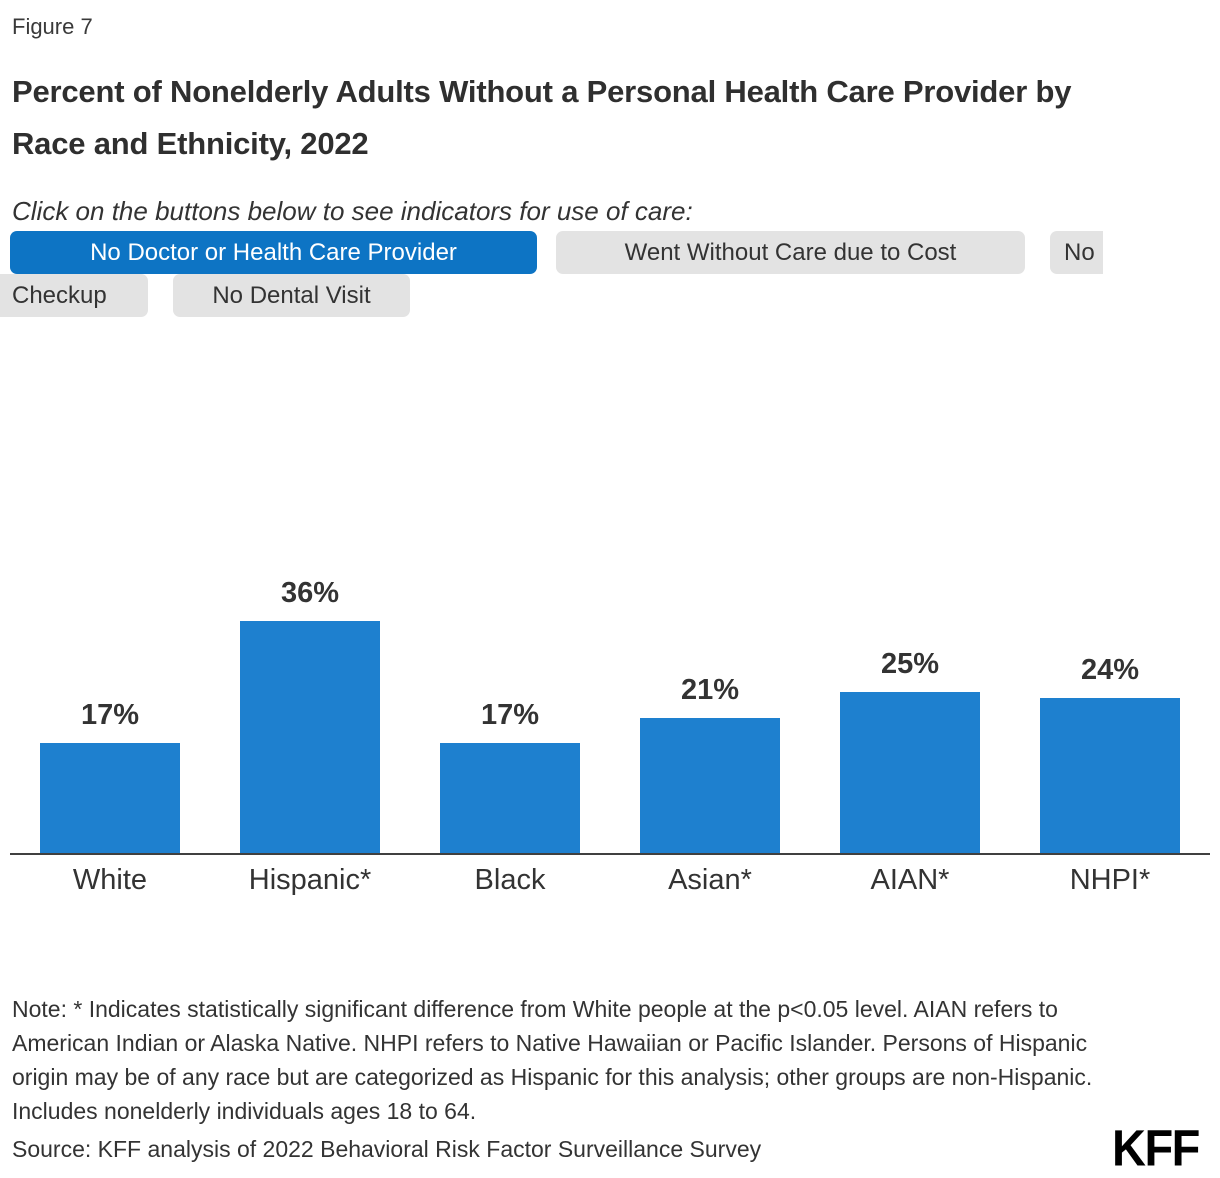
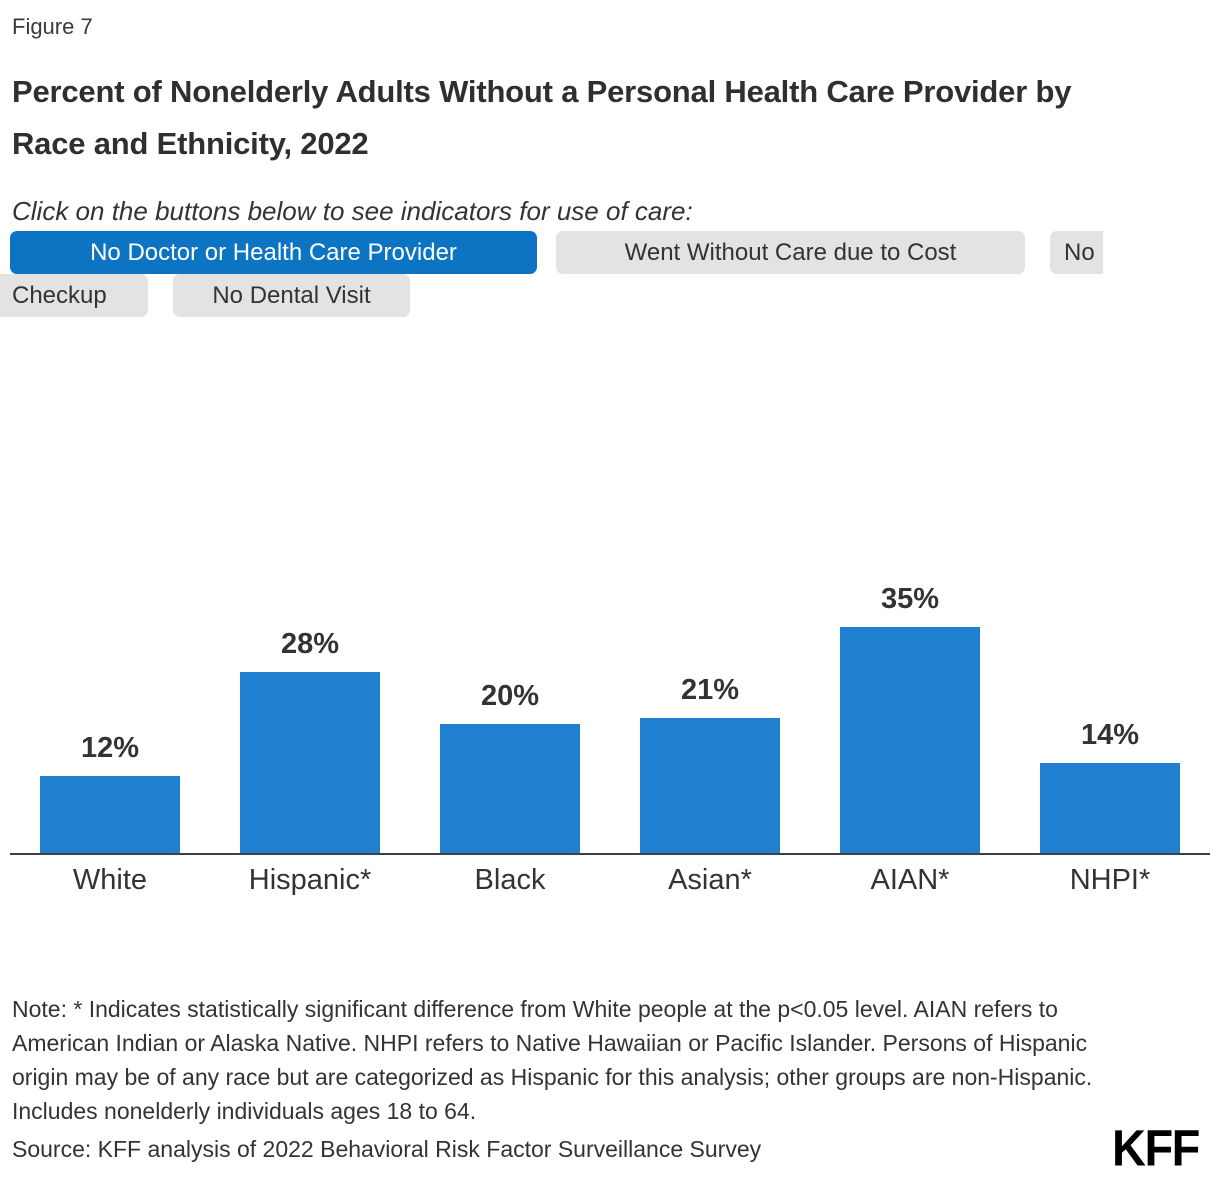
White: 17% -> 12%
Hispanic*: 36% -> 28%
Black: 17% -> 20%
AIAN*: 25% -> 35%
NHPI*: 24% -> 14%
